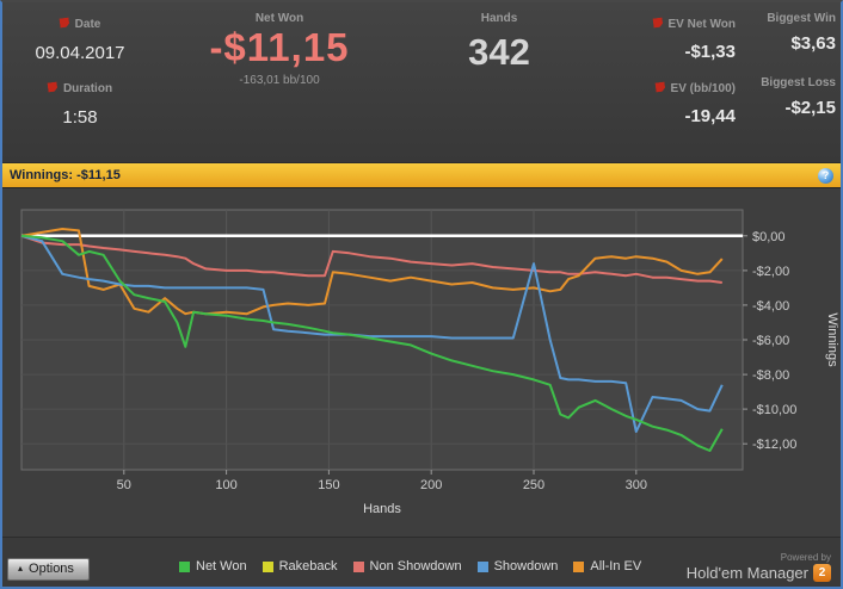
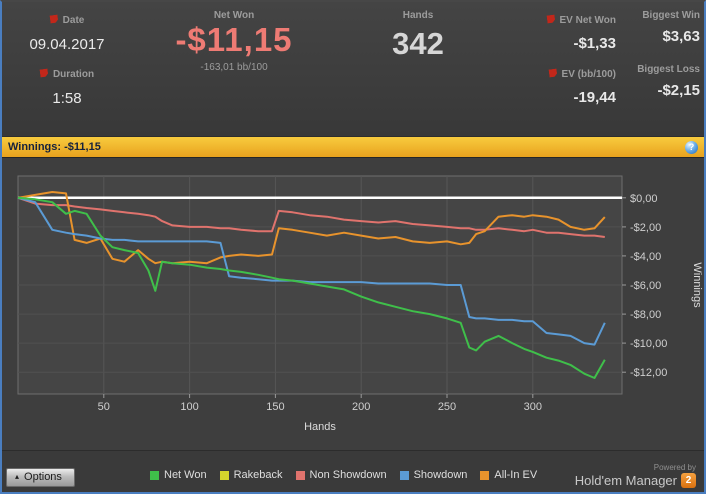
Showdown/250: -$1,6 -> -$6,0
Showdown/300: -$11,3 -> -$8,5
